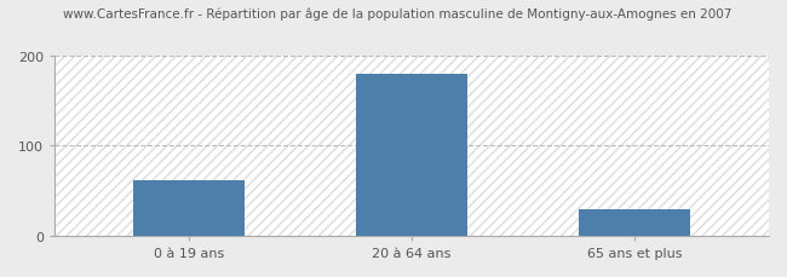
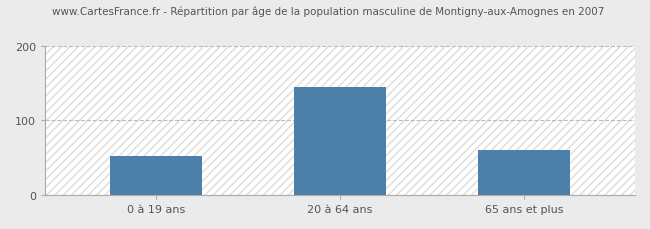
0 à 19 ans: 62 -> 52
20 à 64 ans: 180 -> 144
65 ans et plus: 30 -> 60
